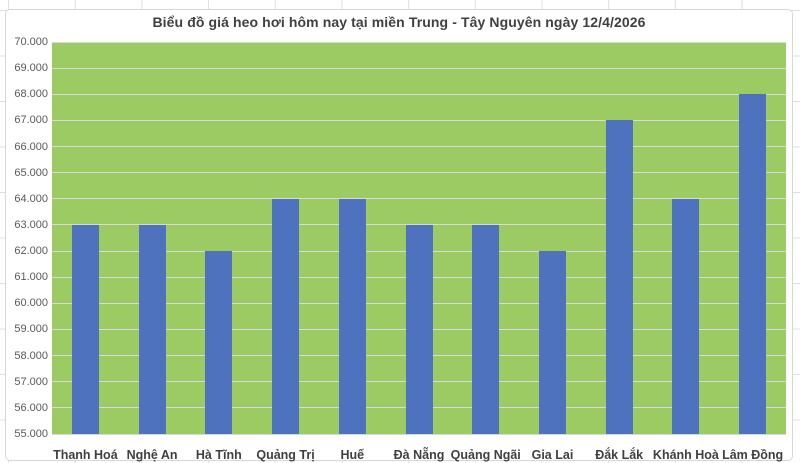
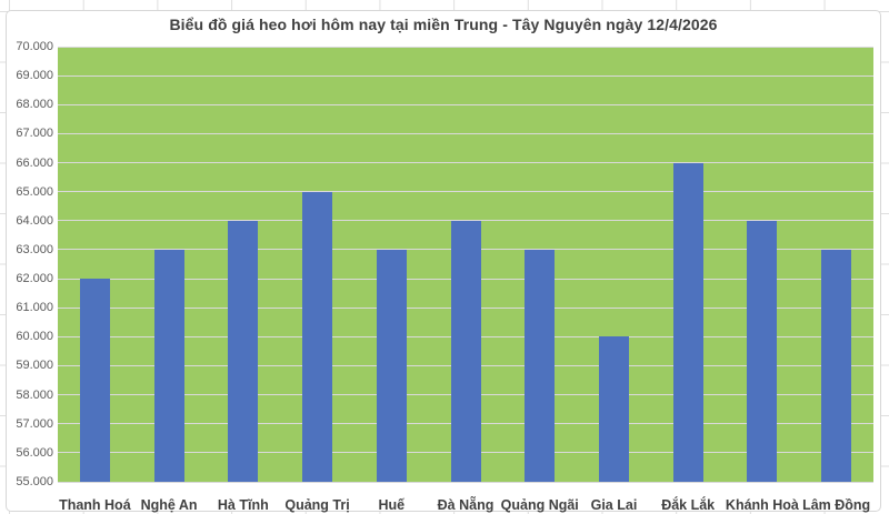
Thanh Hoá: 63000 -> 62000
Hà Tĩnh: 62000 -> 64000
Quảng Trị: 64000 -> 65000
Huế: 64000 -> 63000
Đà Nẵng: 63000 -> 64000
Gia Lai: 62000 -> 60000
Đắk Lắk: 67000 -> 66000
Lâm Đồng: 68000 -> 63000
